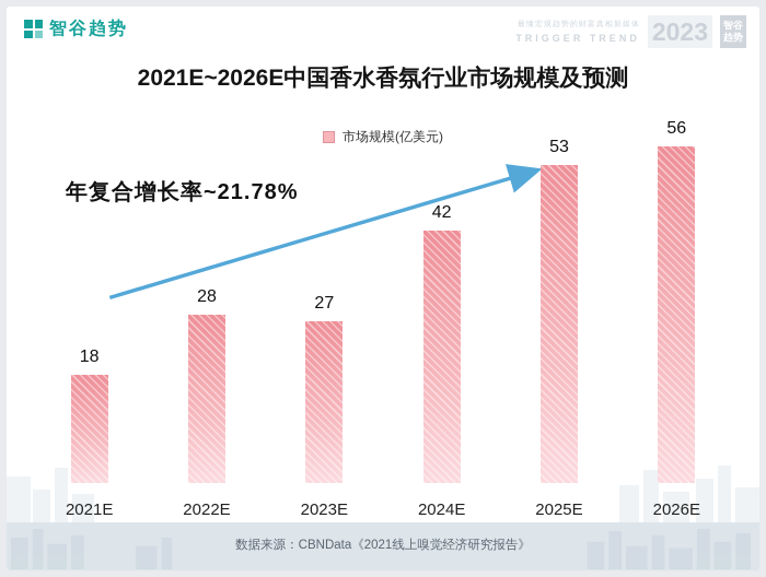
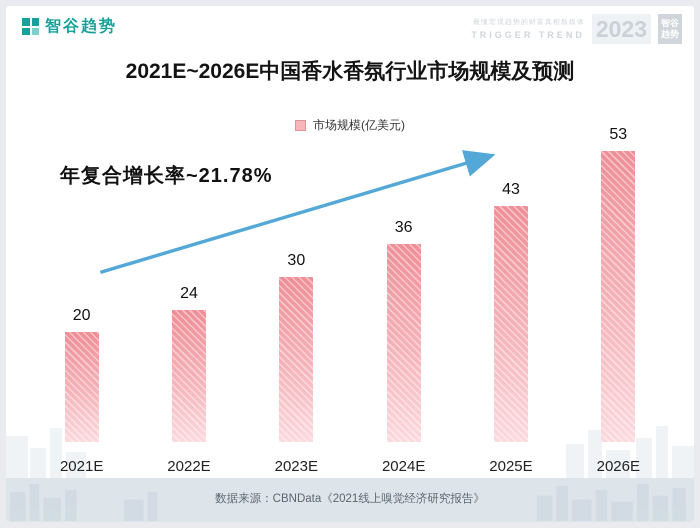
2021E: 18 -> 20
2022E: 28 -> 24
2023E: 27 -> 30
2024E: 42 -> 36
2025E: 53 -> 43
2026E: 56 -> 53
